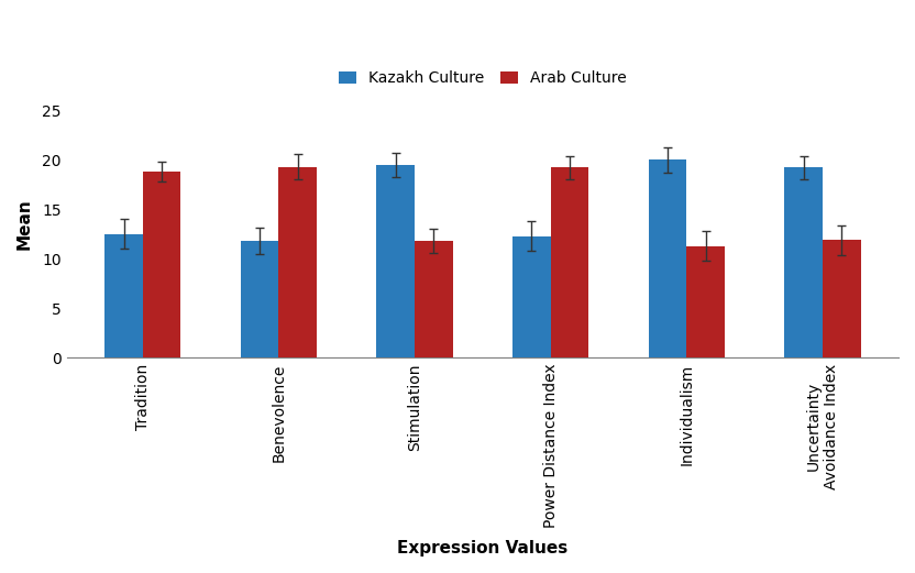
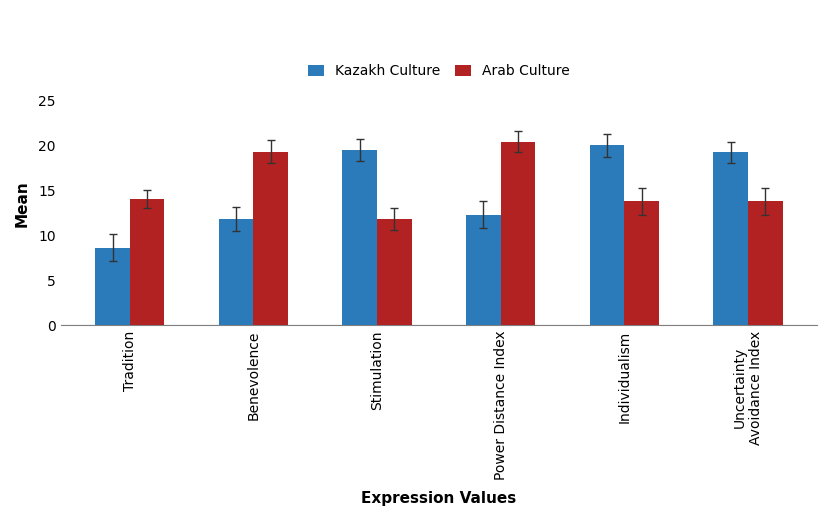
Kazakh Culture/Tradition: 12.5 -> 8.6
Arab Culture/Tradition: 18.8 -> 14.0
Arab Culture/Power Distance Index: 19.2 -> 20.4
Arab Culture/Individualism: 11.3 -> 13.8
Arab Culture/Uncertainty Avoidance Index: 11.9 -> 13.8
